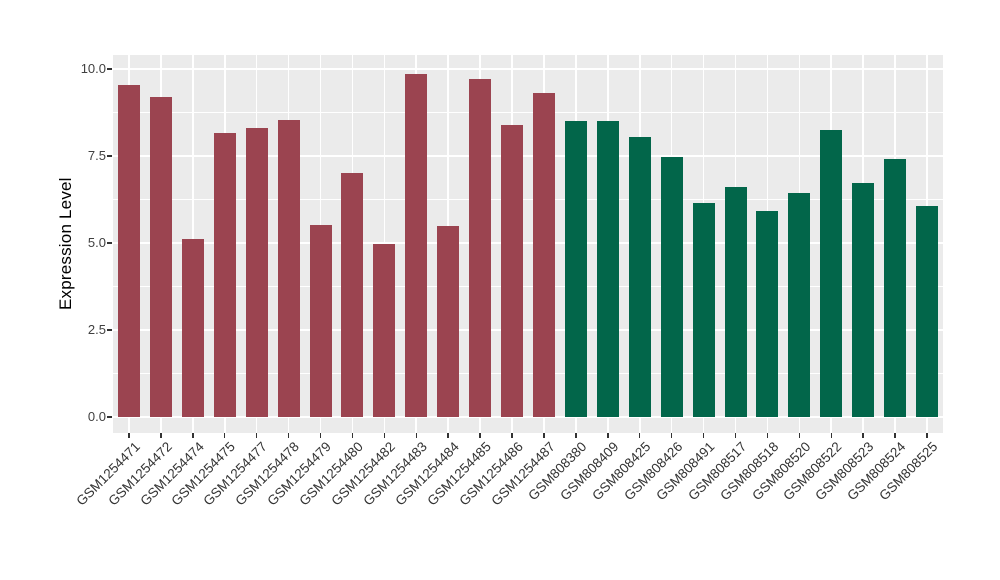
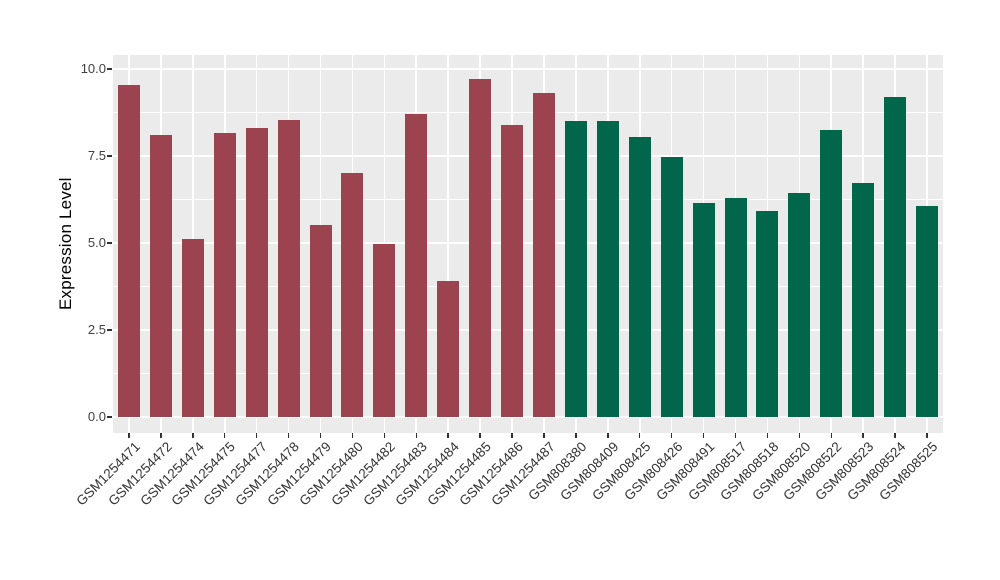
GSM1254472: 9.2 -> 8.1
GSM1254483: 9.9 -> 8.7
GSM1254484: 5.5 -> 3.9
GSM808517: 6.6 -> 6.3
GSM808524: 7.4 -> 9.2
